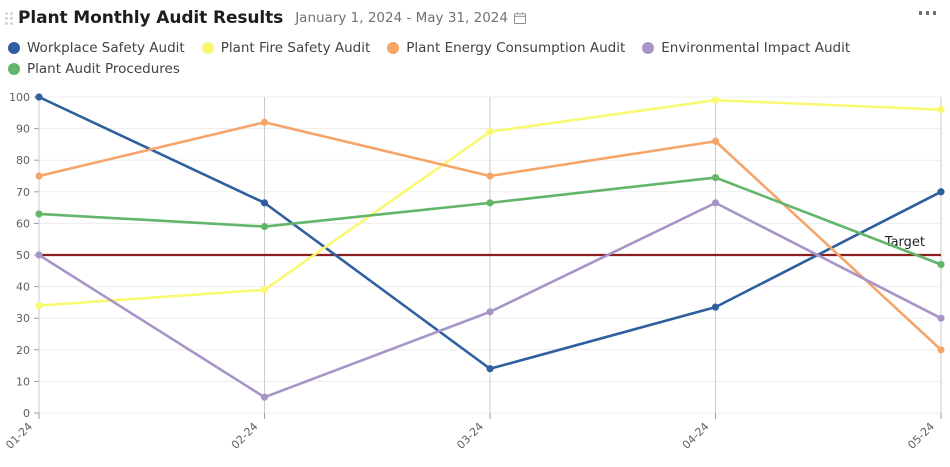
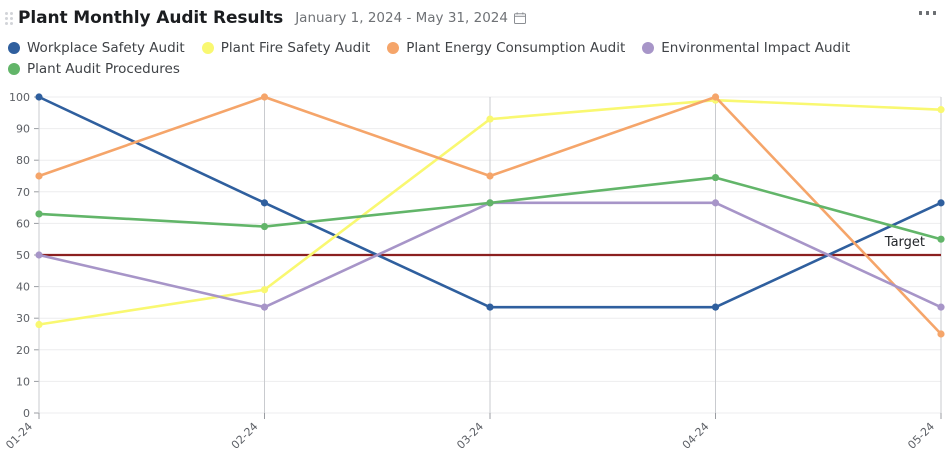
Plant Fire Safety Audit/01-24: 34 -> 28
Plant Energy Consumption Audit/02-24: 92 -> 100
Environmental Impact Audit/02-24: 5 -> 34
Workplace Safety Audit/03-24: 14 -> 34
Plant Fire Safety Audit/03-24: 89 -> 93
Environmental Impact Audit/03-24: 32 -> 66
Plant Energy Consumption Audit/04-24: 86 -> 100
Workplace Safety Audit/05-24: 70 -> 66
Plant Energy Consumption Audit/05-24: 20 -> 25
Environmental Impact Audit/05-24: 30 -> 34
Plant Audit Procedures/05-24: 47 -> 55
